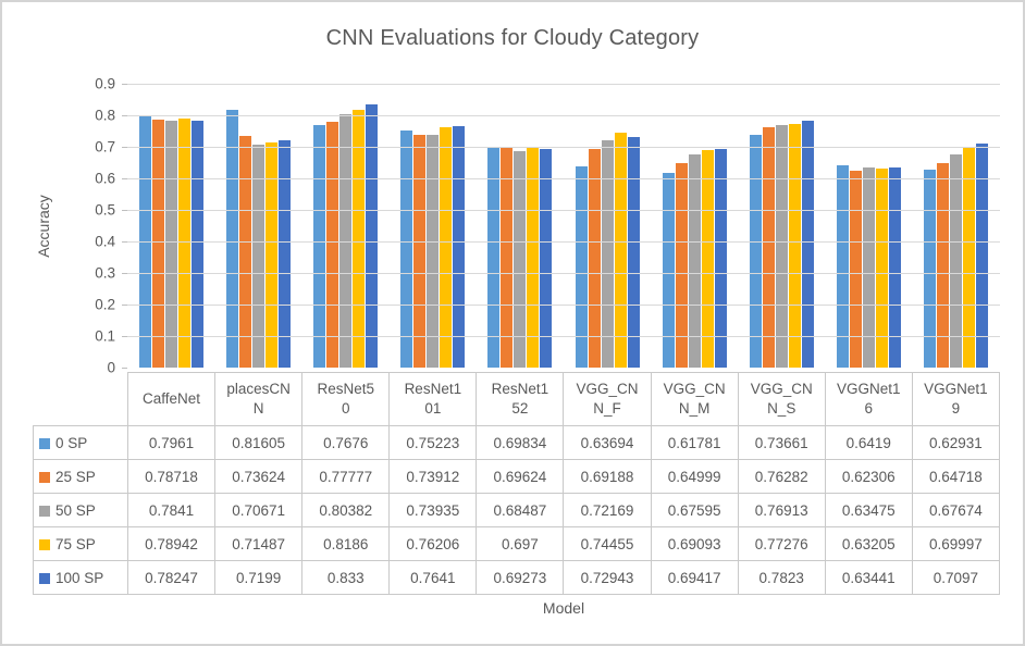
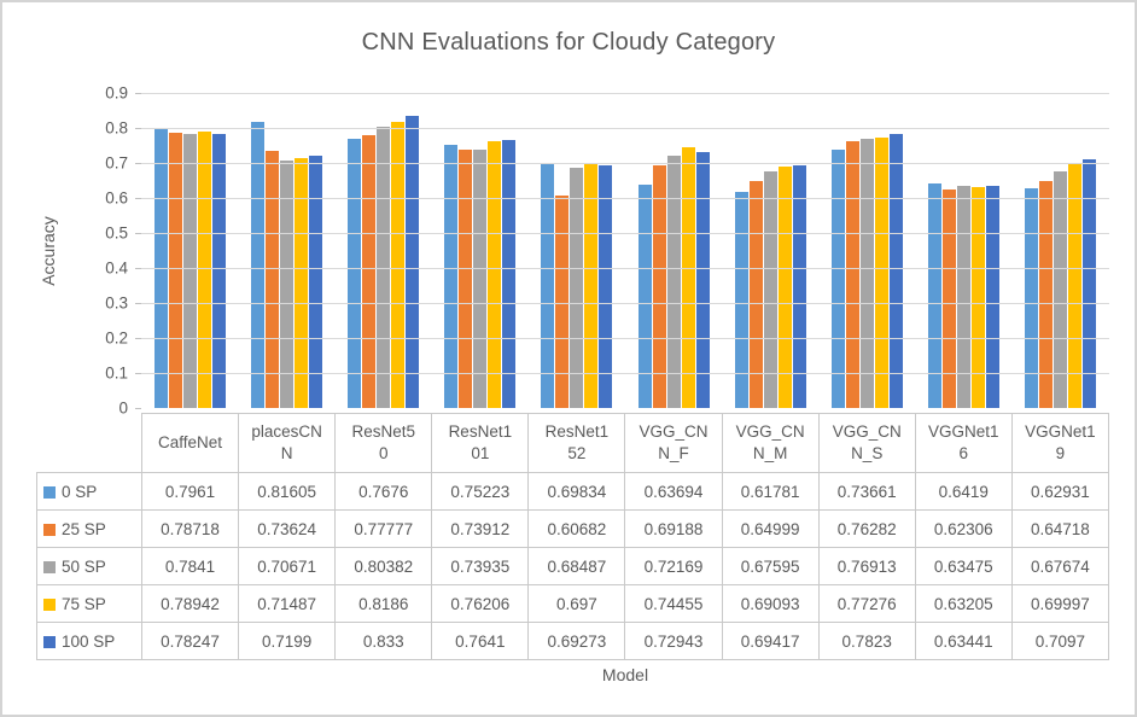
25 SP/ResNet152: 0.69624 -> 0.60682
